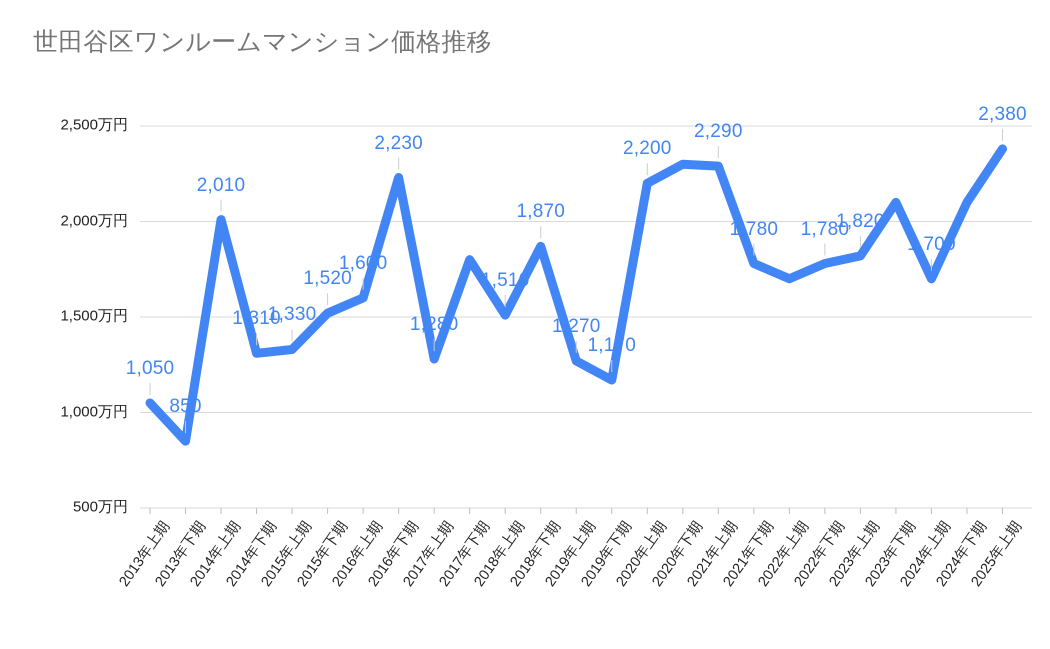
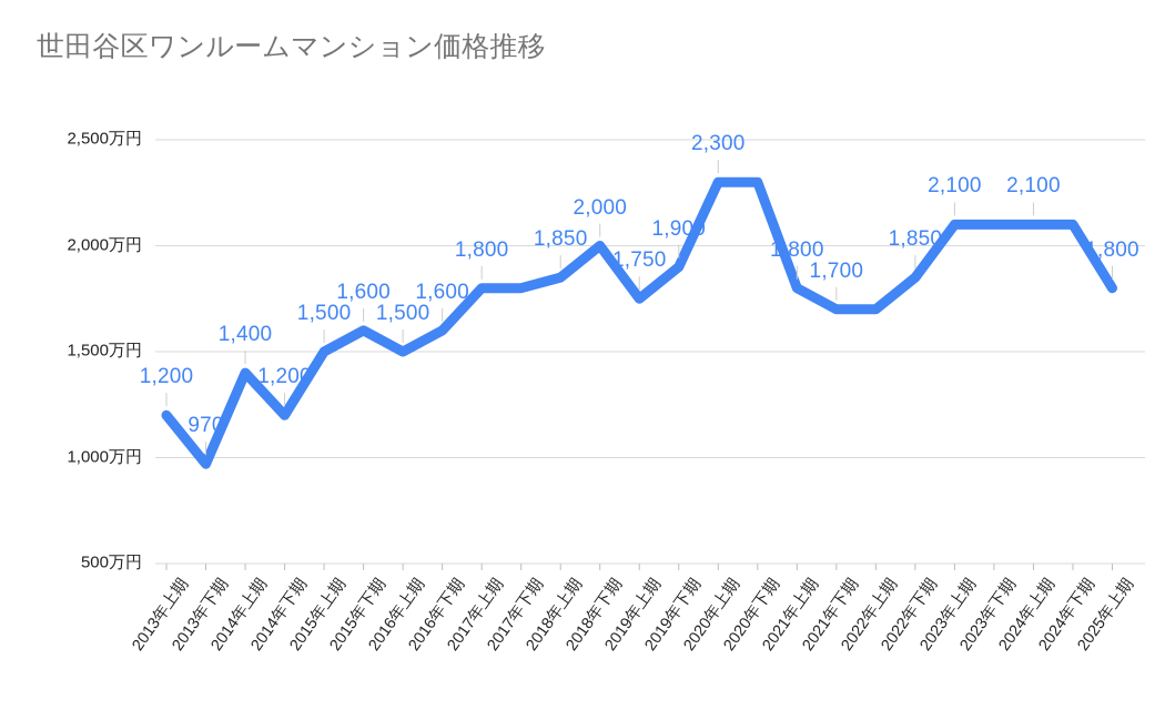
2013年上期: 1,050 -> 1,200
2013年下期: 850 -> 970
2014年上期: 2,010 -> 1,400
2014年下期: 1,310 -> 1,200
2015年上期: 1,330 -> 1,500
2015年下期: 1,520 -> 1,600
2016年上期: 1,600 -> 1,500
2016年下期: 2,230 -> 1,600
2017年上期: 1,280 -> 1,800
2018年上期: 1,510 -> 1,850
2018年下期: 1,870 -> 2,000
2019年上期: 1,270 -> 1,750
2019年下期: 1,170 -> 1,900
2020年上期: 2,200 -> 2,300
2021年上期: 2,290 -> 1,800
2021年下期: 1,780 -> 1,700
2022年下期: 1,780 -> 1,850
2023年上期: 1,820 -> 2,100
2024年上期: 1,700 -> 2,100
2025年上期: 2,380 -> 1,800
